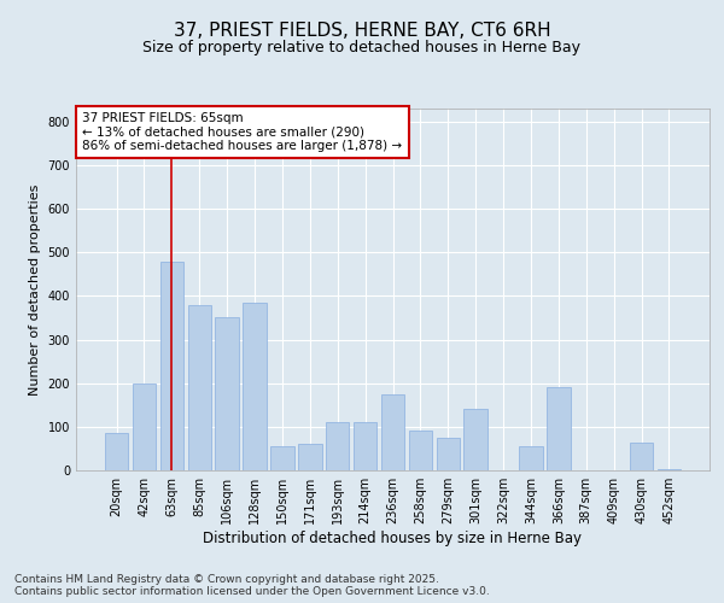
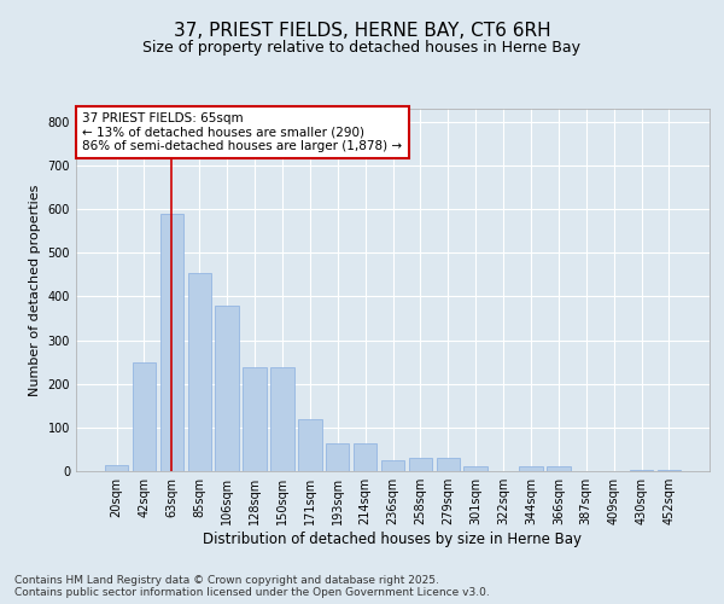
20sqm: 85 -> 15
42sqm: 200 -> 248
63sqm: 480 -> 590
85sqm: 380 -> 455
106sqm: 350 -> 378
128sqm: 385 -> 238
150sqm: 55 -> 238
171sqm: 60 -> 118
193sqm: 110 -> 65
214sqm: 110 -> 65
236sqm: 175 -> 25
258sqm: 90 -> 30
279sqm: 75 -> 30
301sqm: 140 -> 10
344sqm: 55 -> 10
366sqm: 190 -> 10
430sqm: 65 -> 3
